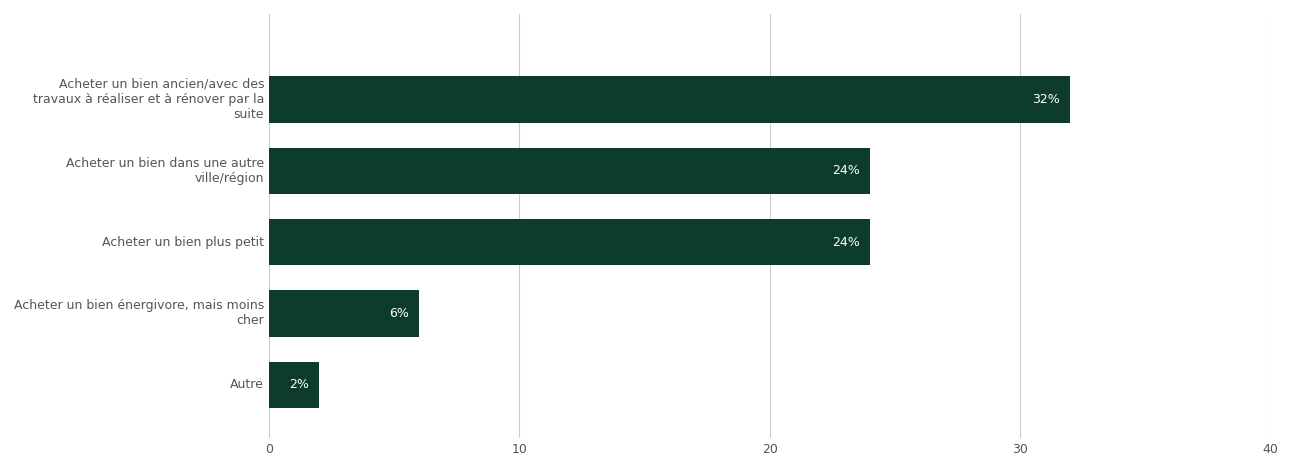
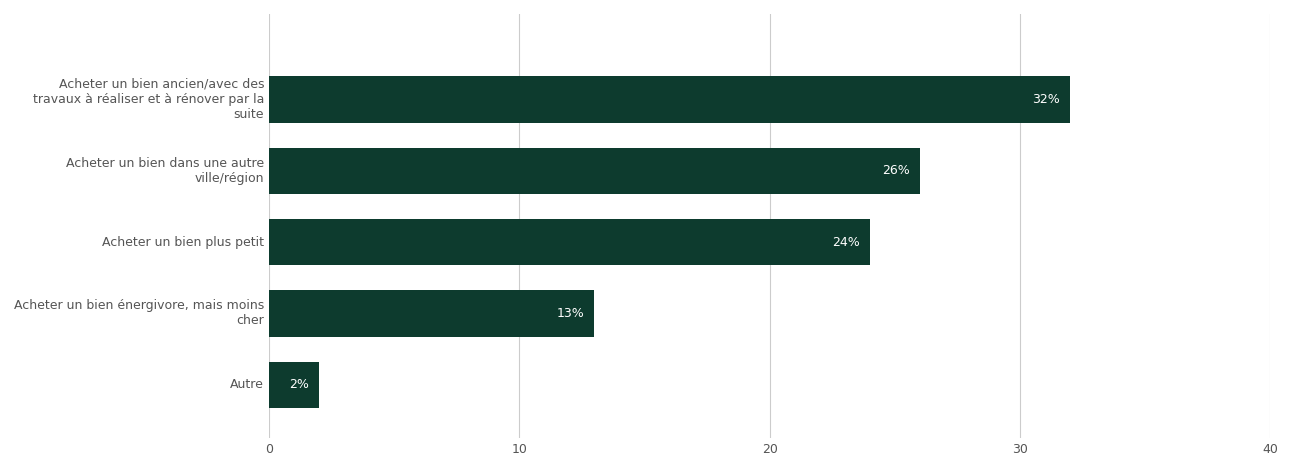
Acheter un bien dans une autre ville/région: 24% -> 26%
Acheter un bien énergivore, mais moins cher: 6% -> 13%
